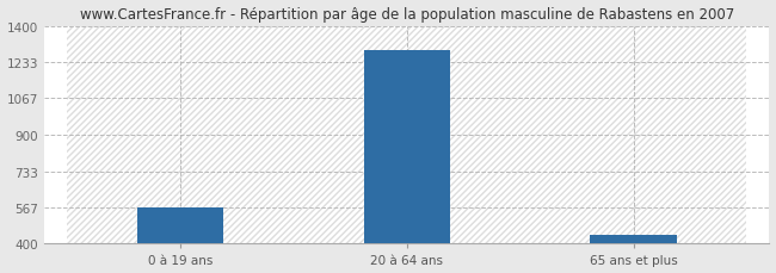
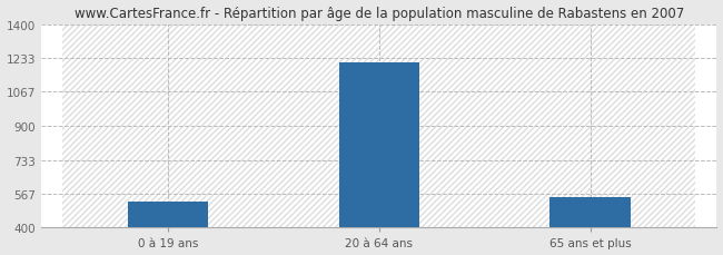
0 à 19 ans: 570 -> 530
20 à 64 ans: 1290 -> 1210
65 ans et plus: 440 -> 550
